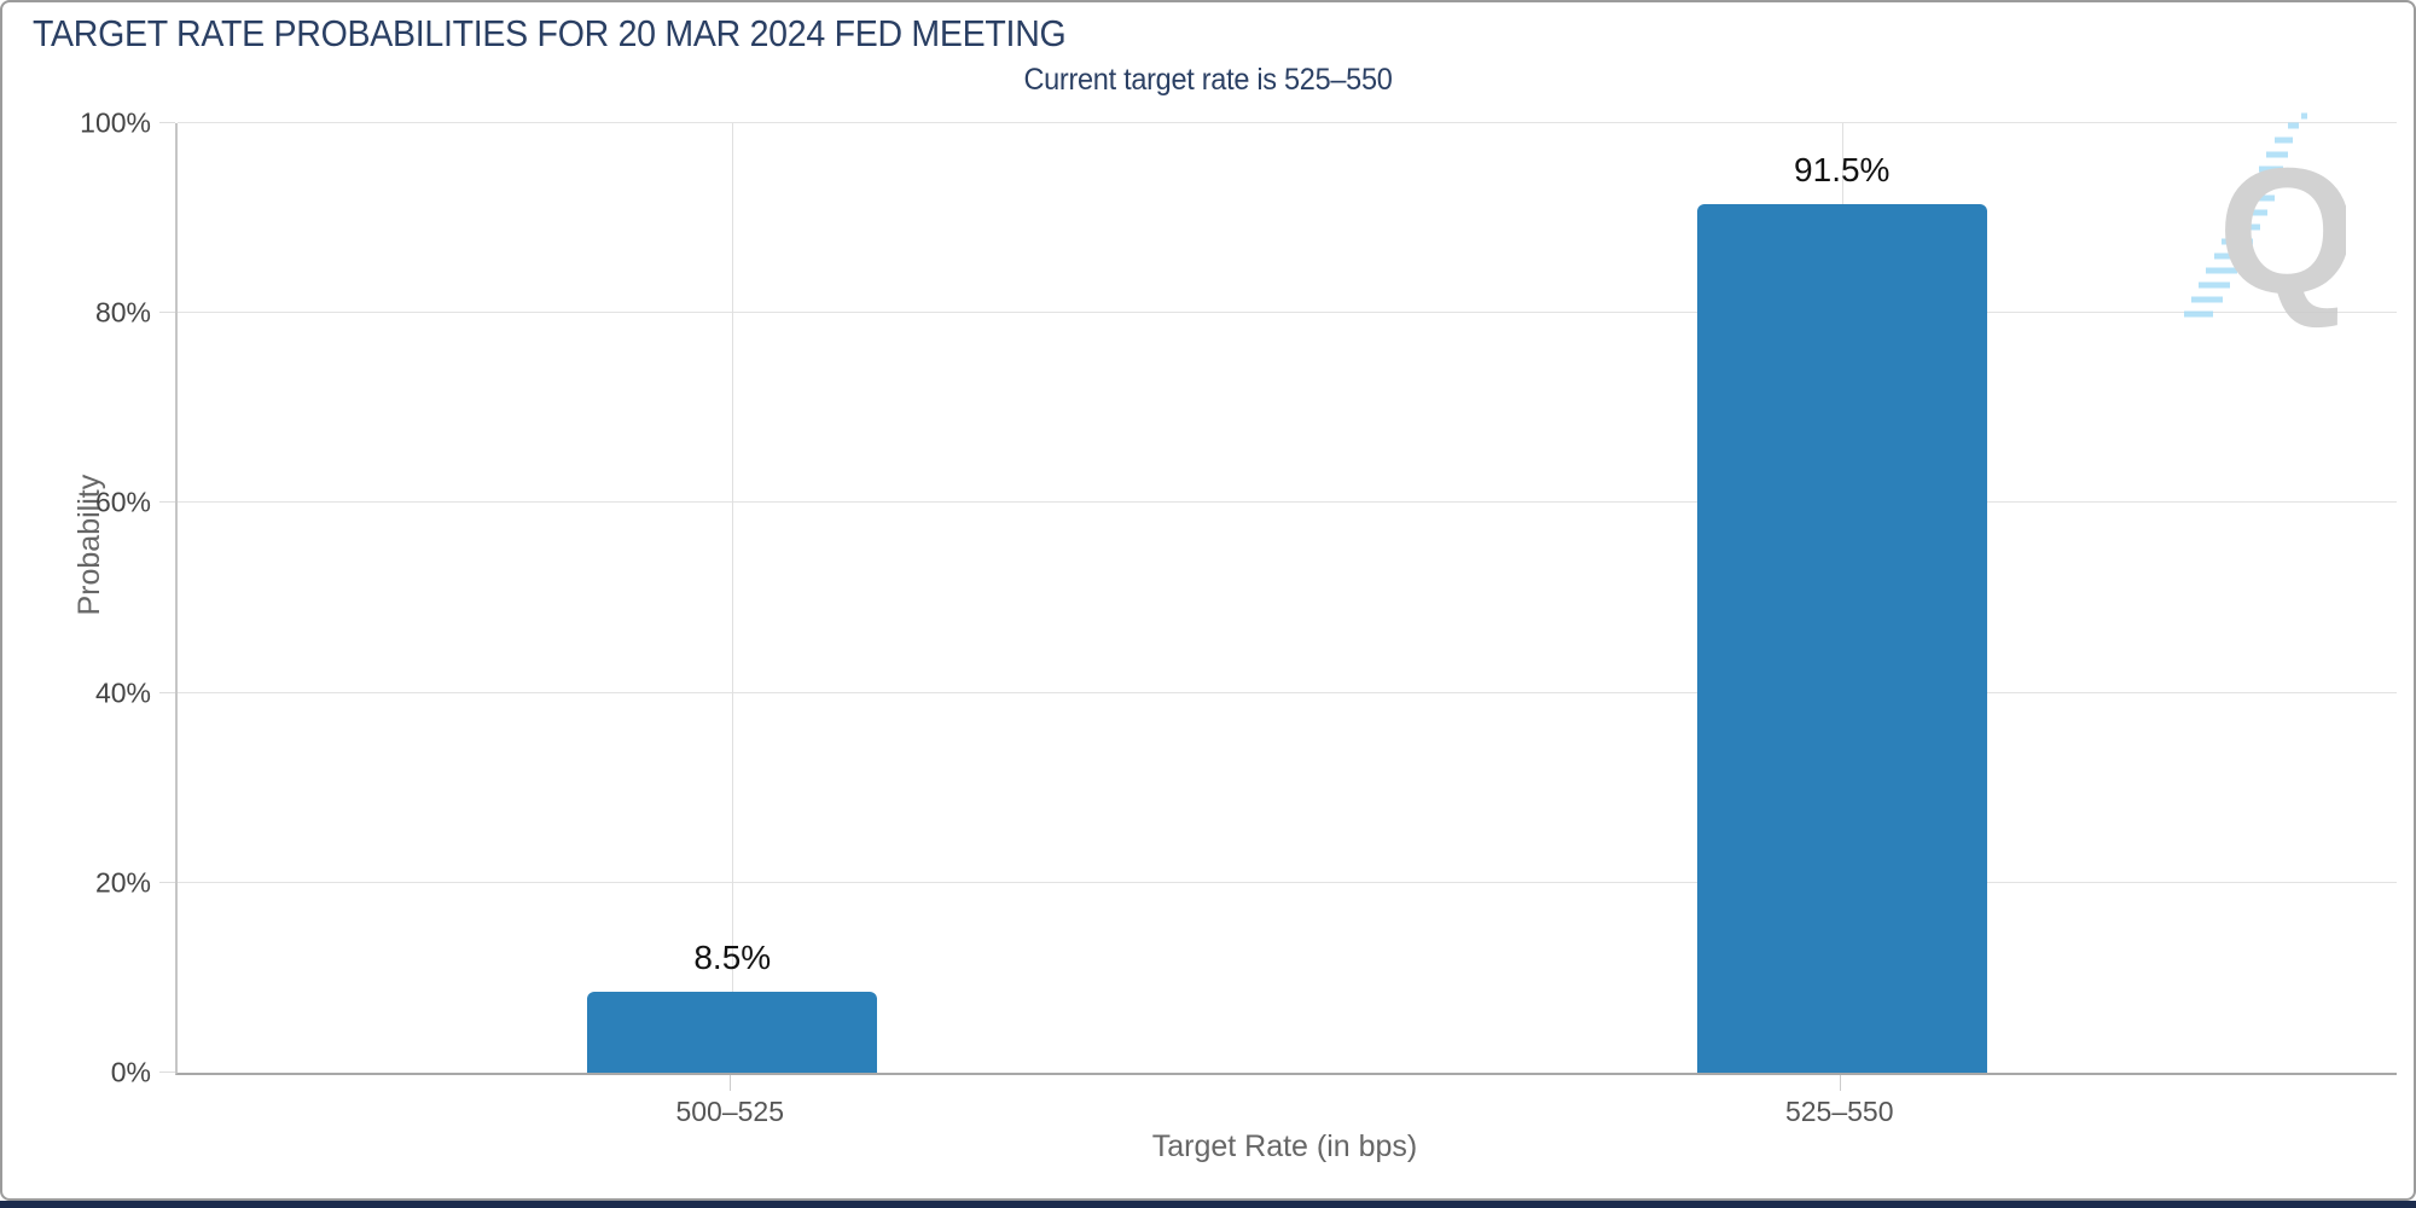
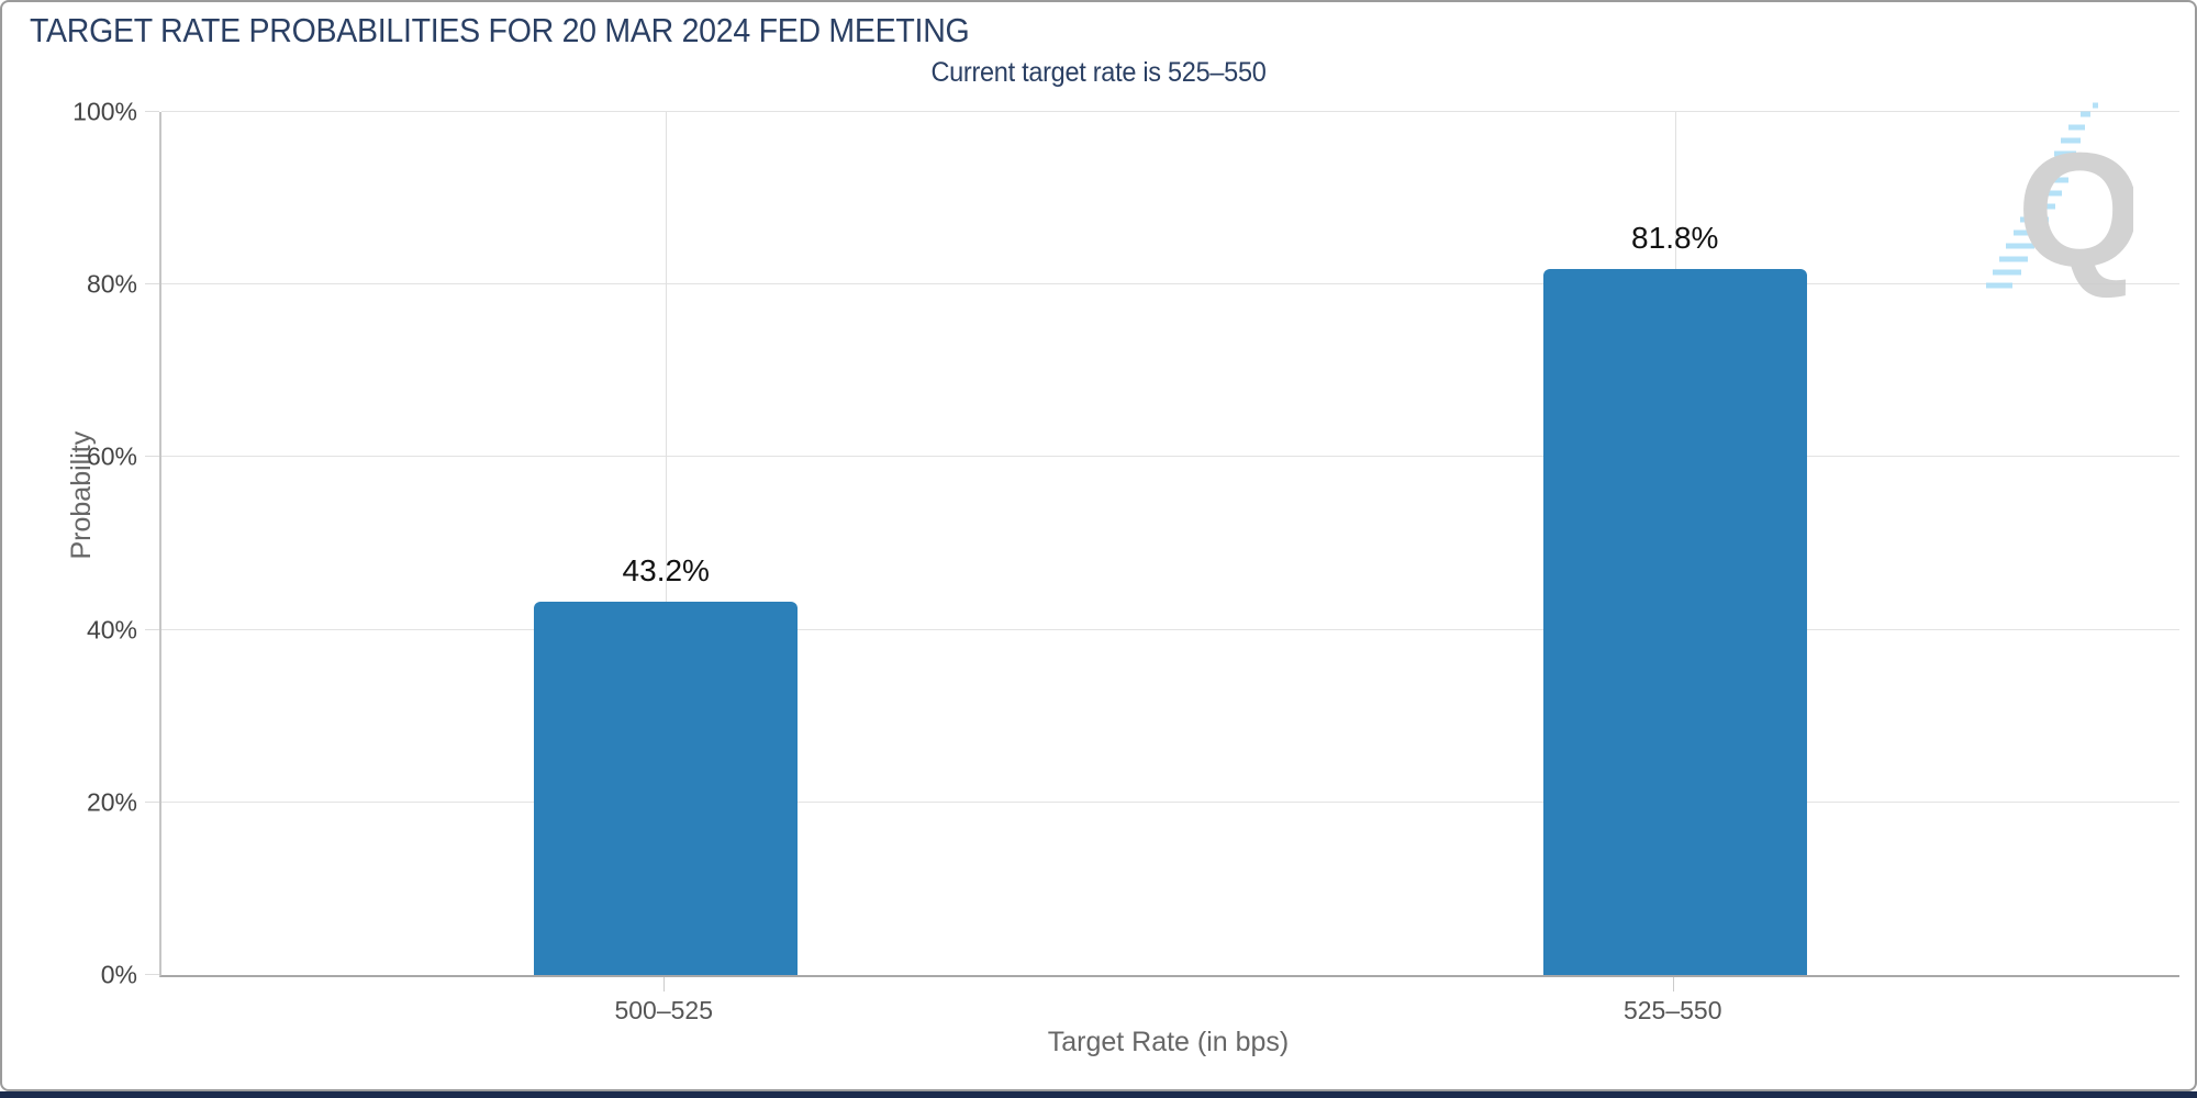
500–525: 8.5% -> 43.2%
525–550: 91.5% -> 81.8%
